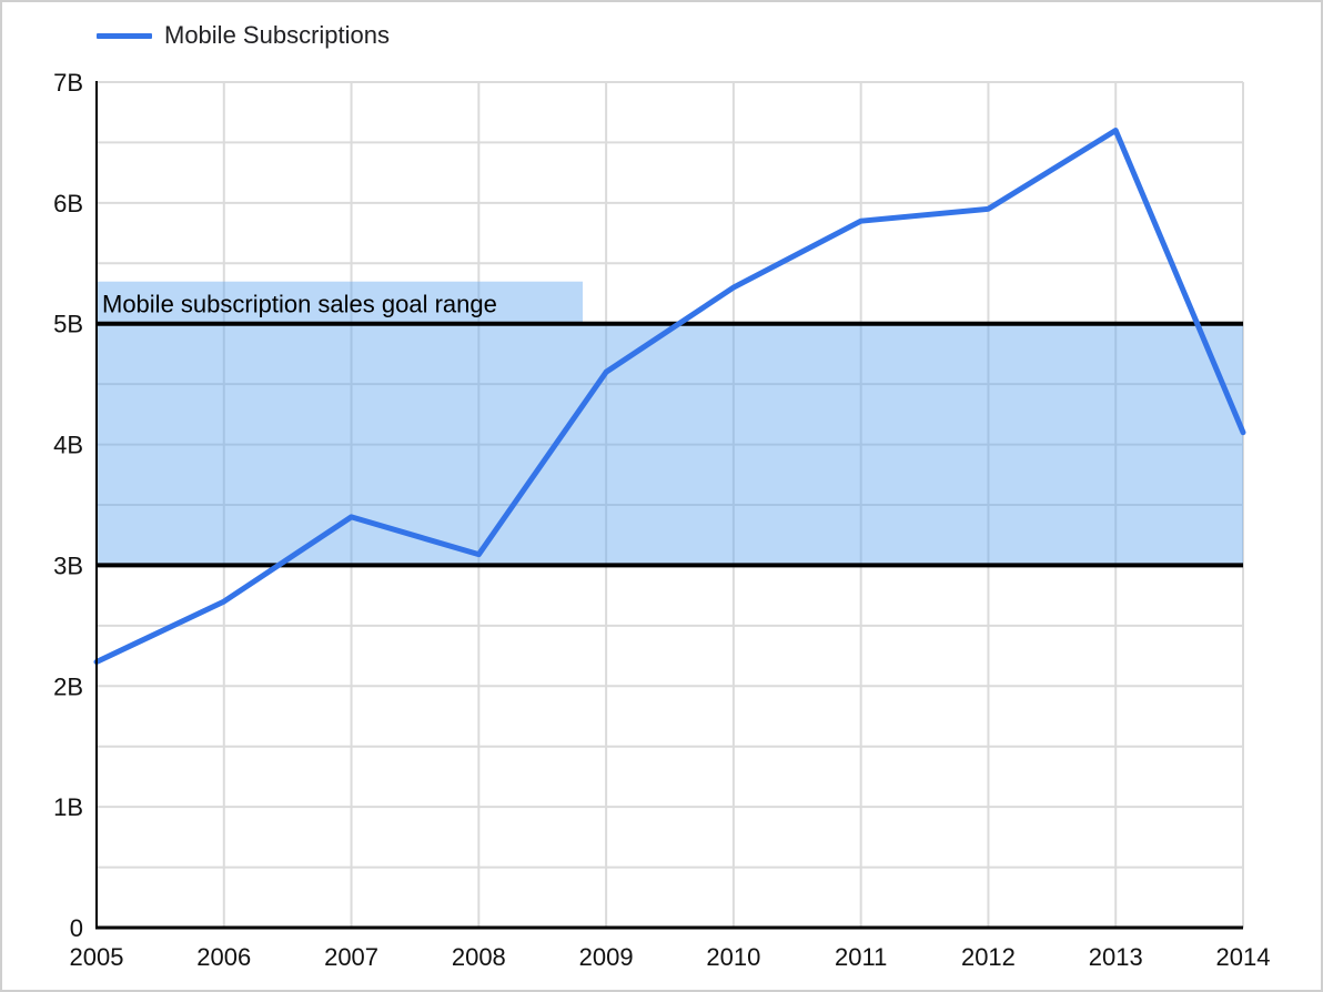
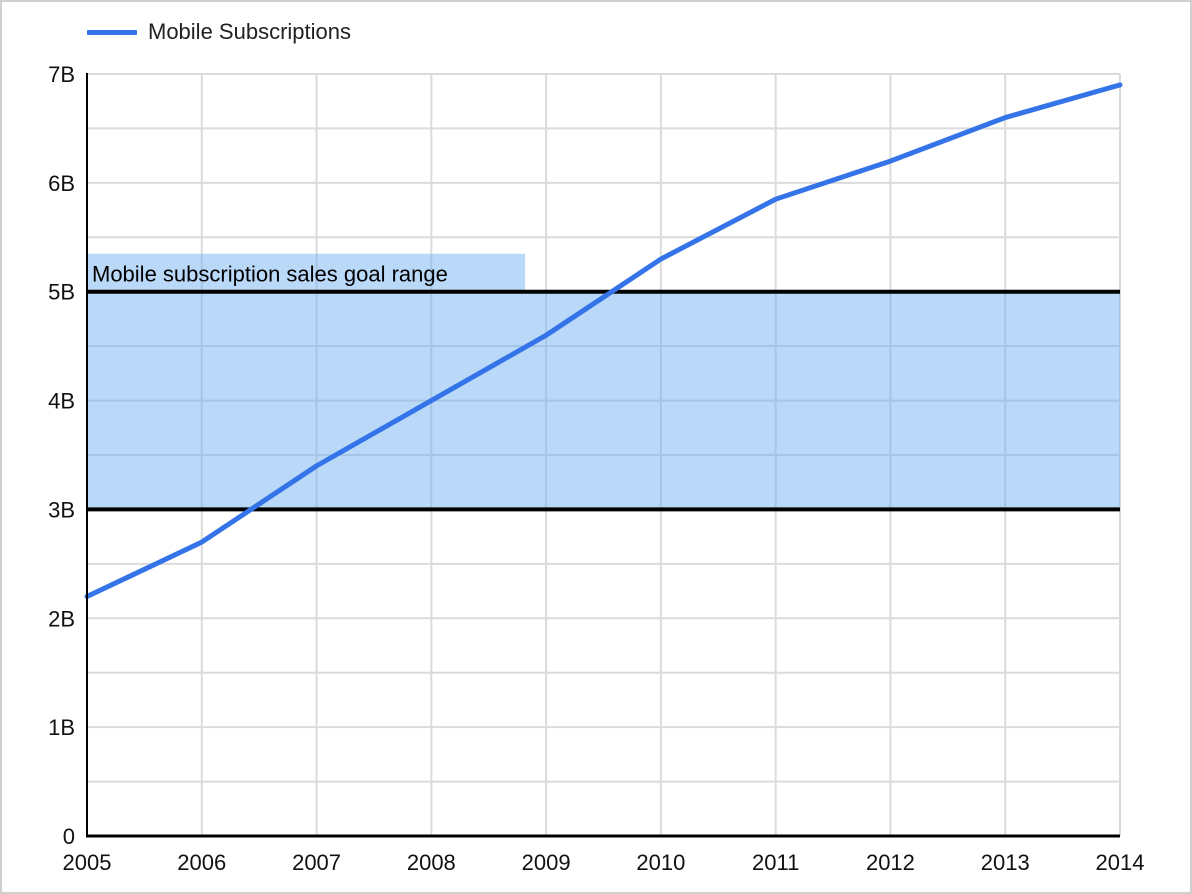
2008: 3.09B -> 4.00B
2012: 5.95B -> 6.20B
2014: 4.10B -> 6.90B
